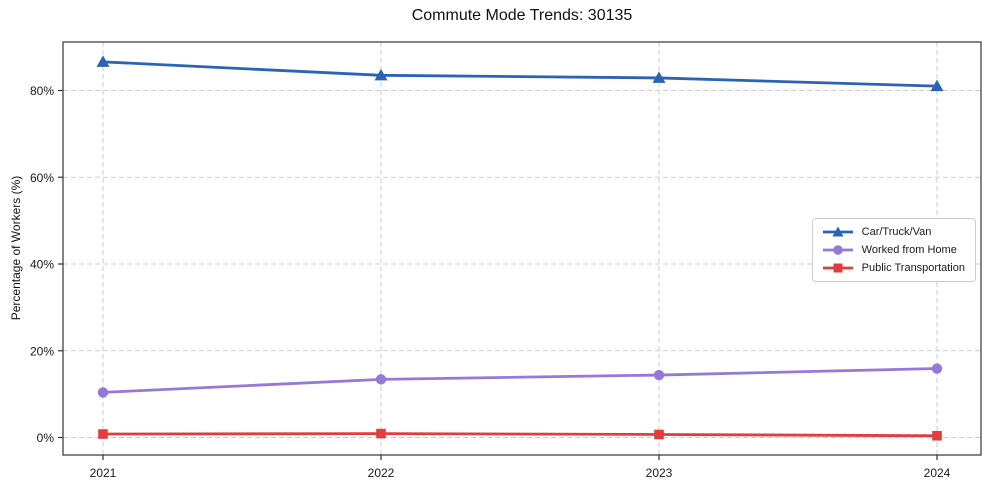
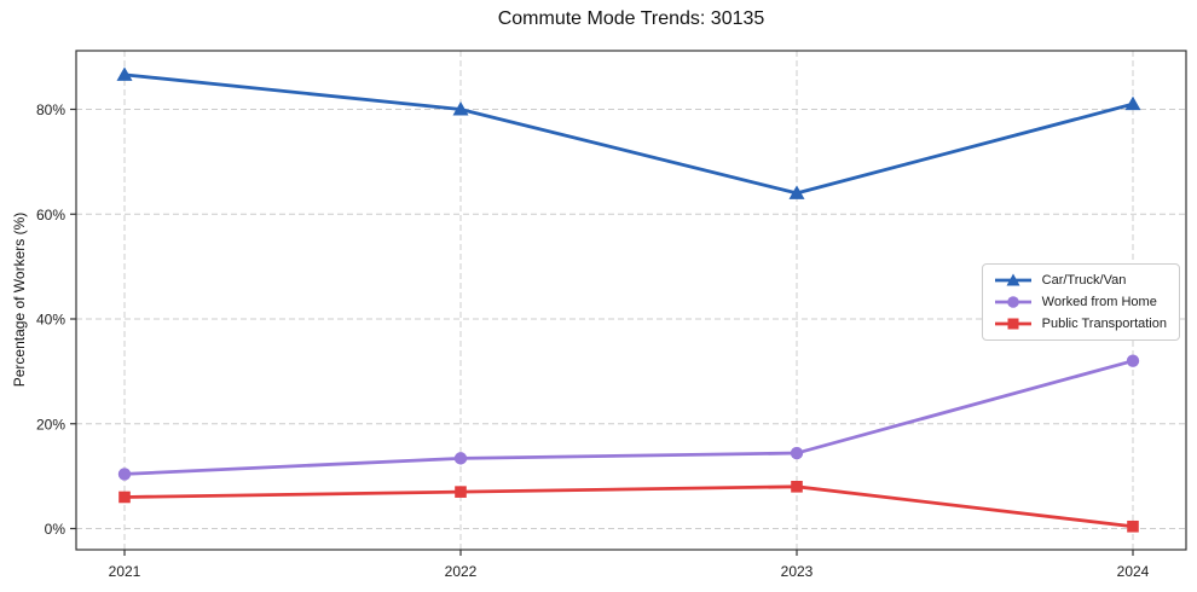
Public Transportation/2021: 1% -> 6%
Car/Truck/Van/2022: 84% -> 80%
Public Transportation/2022: 1% -> 7%
Car/Truck/Van/2023: 83% -> 64%
Public Transportation/2023: 1% -> 8%
Worked from Home/2024: 16% -> 32%
